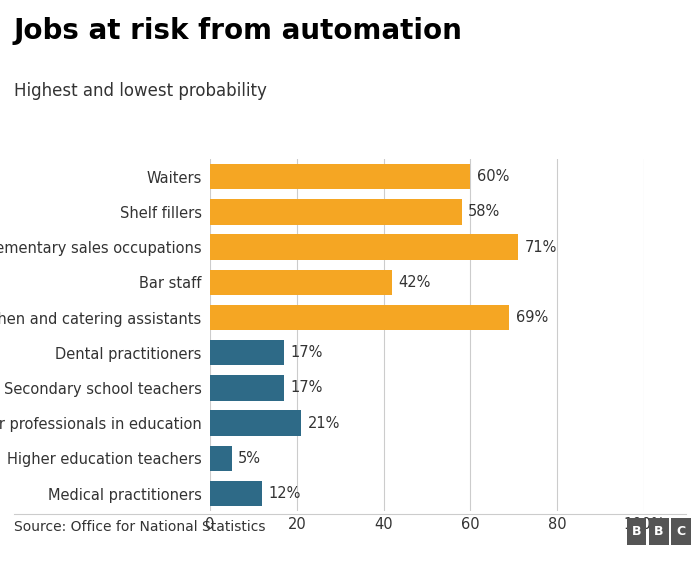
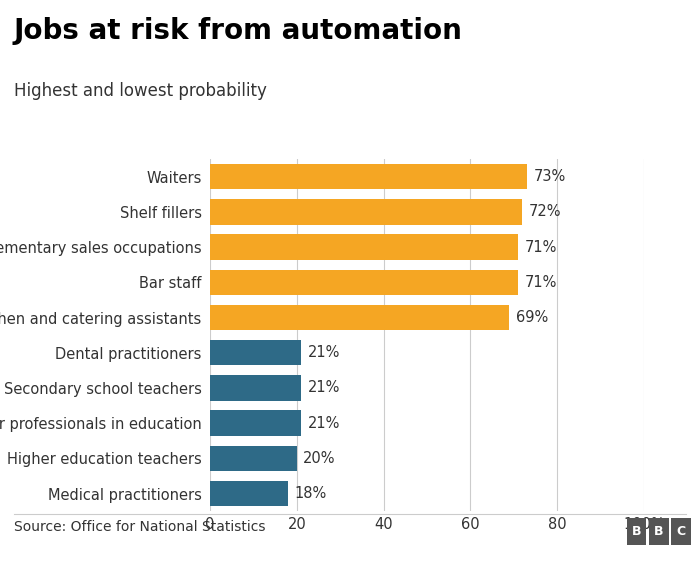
Waiters: 60% -> 73%
Shelf fillers: 58% -> 72%
Bar staff: 42% -> 71%
Dental practitioners: 17% -> 21%
Secondary school teachers: 17% -> 21%
Higher education teachers: 5% -> 20%
Medical practitioners: 12% -> 18%
